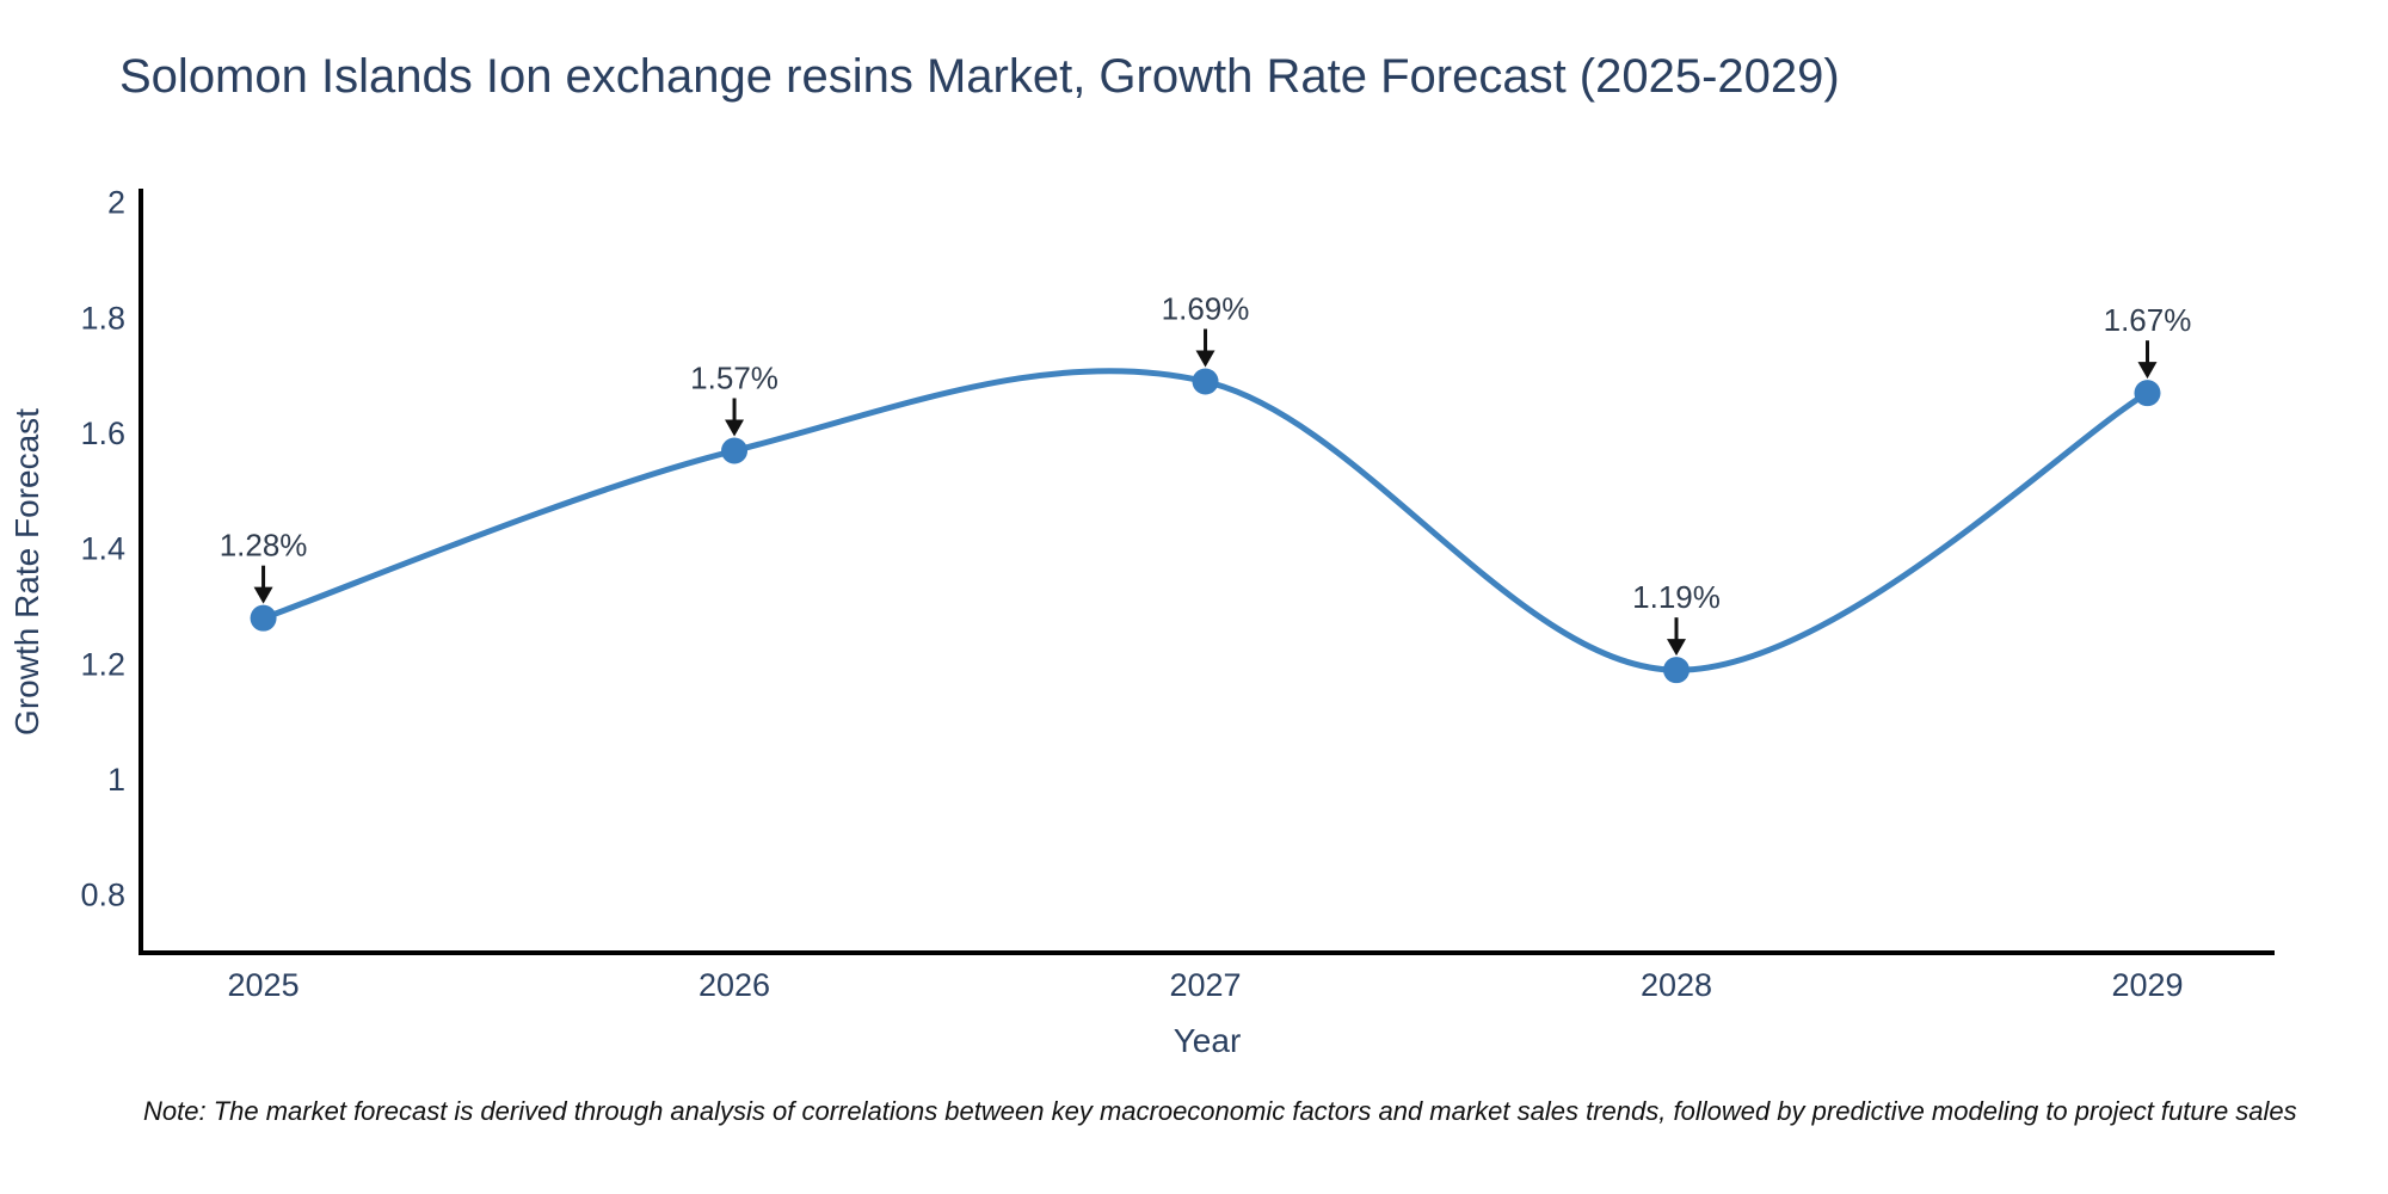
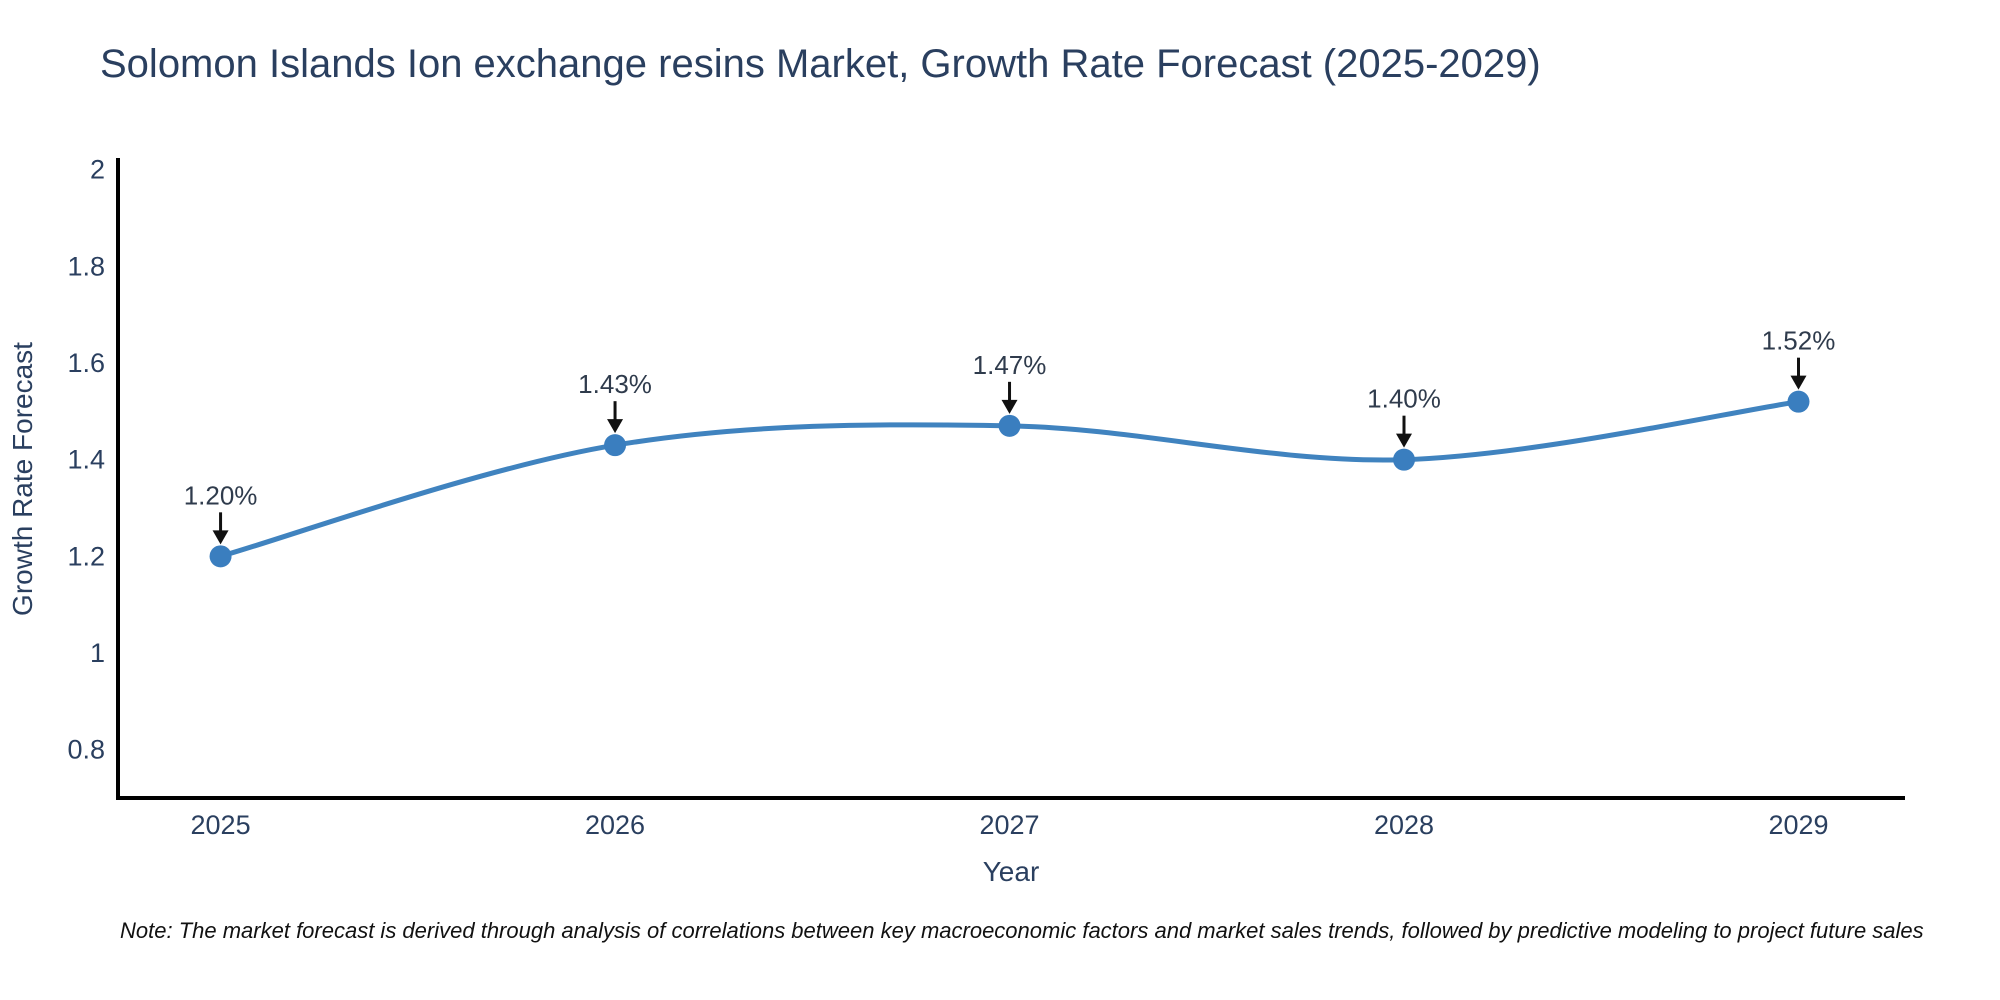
2025: 1.28% -> 1.20%
2026: 1.57% -> 1.43%
2027: 1.69% -> 1.47%
2028: 1.19% -> 1.40%
2029: 1.67% -> 1.52%
